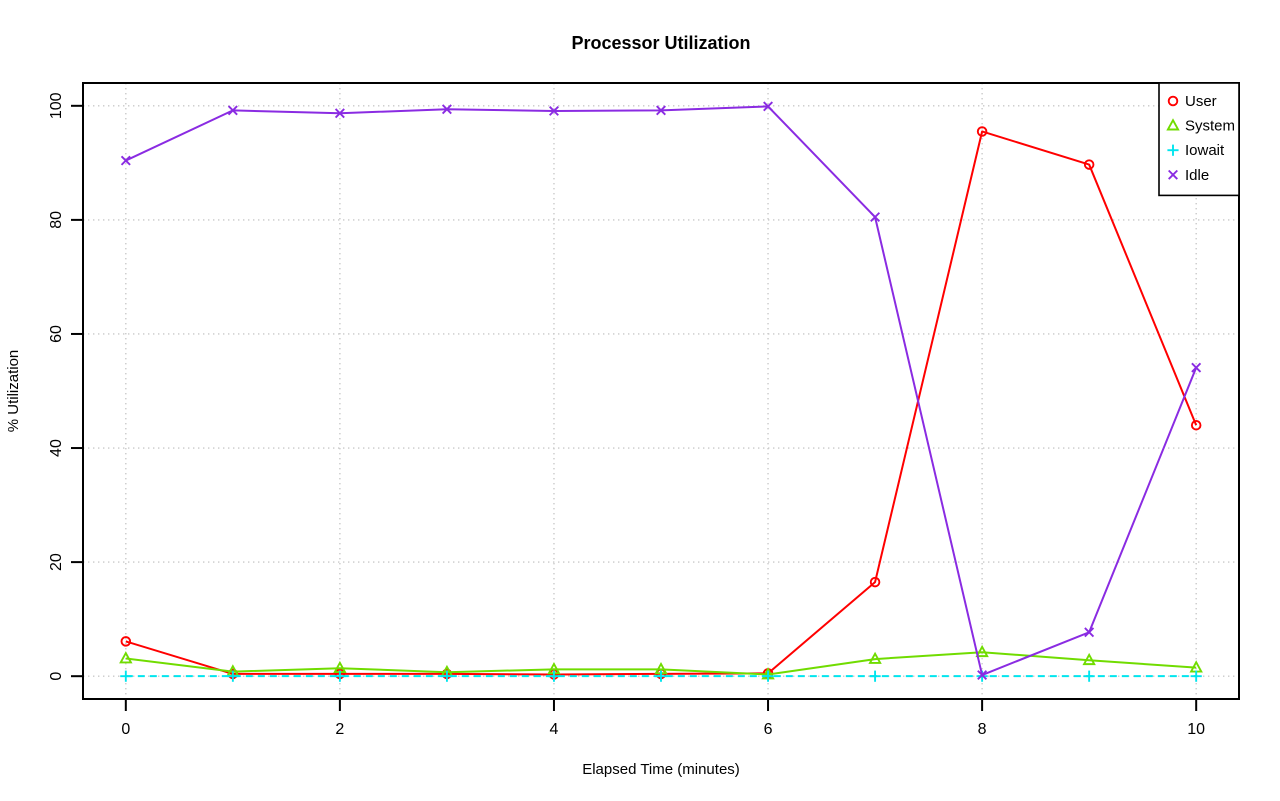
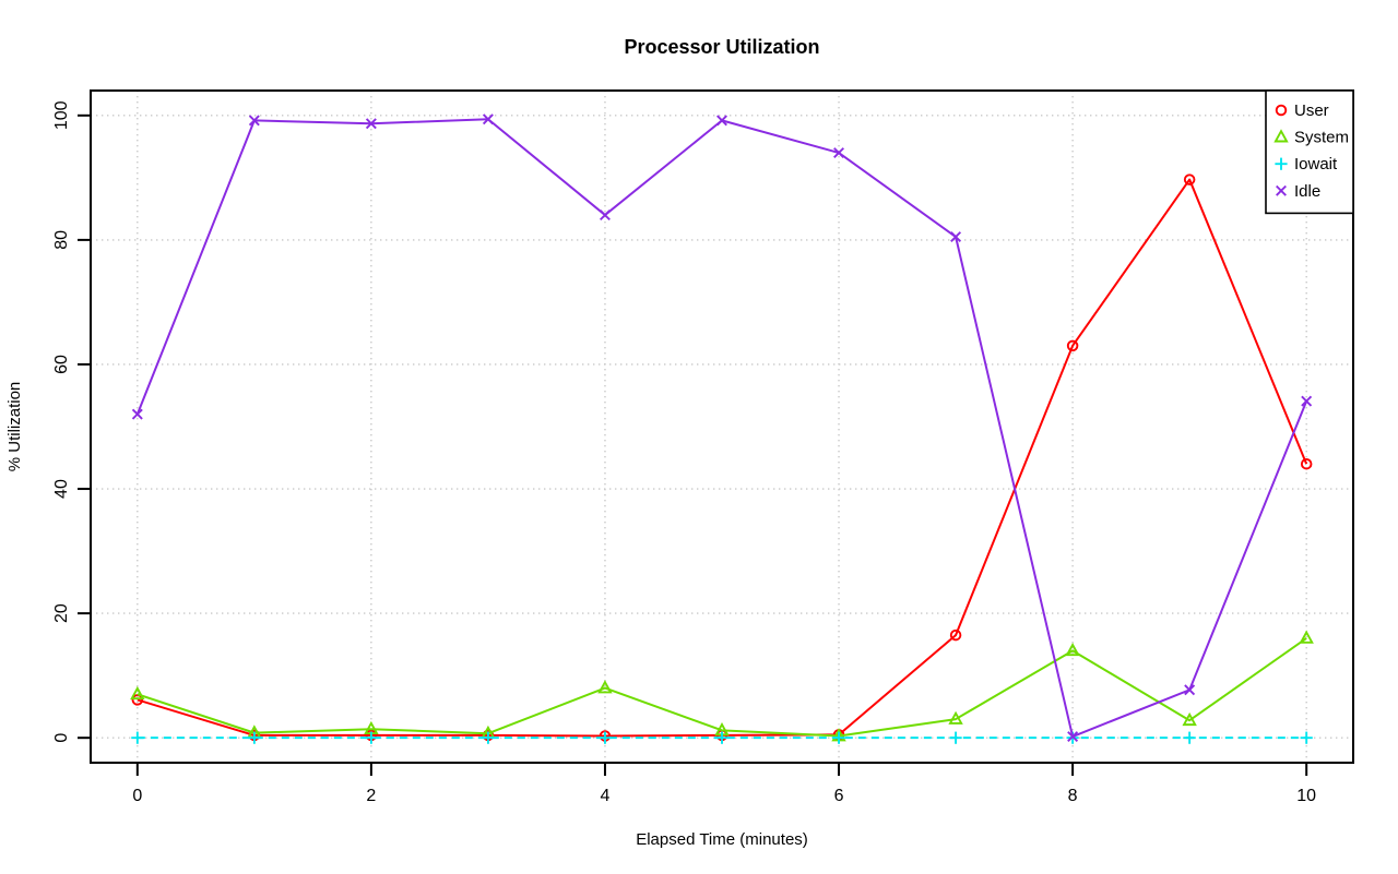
System/0: 3 -> 7
Idle/0: 90 -> 52
System/4: 1 -> 8
Idle/4: 99 -> 84
Idle/6: 100 -> 94
User/8: 96 -> 63
System/8: 4 -> 14
System/10: 2 -> 16
